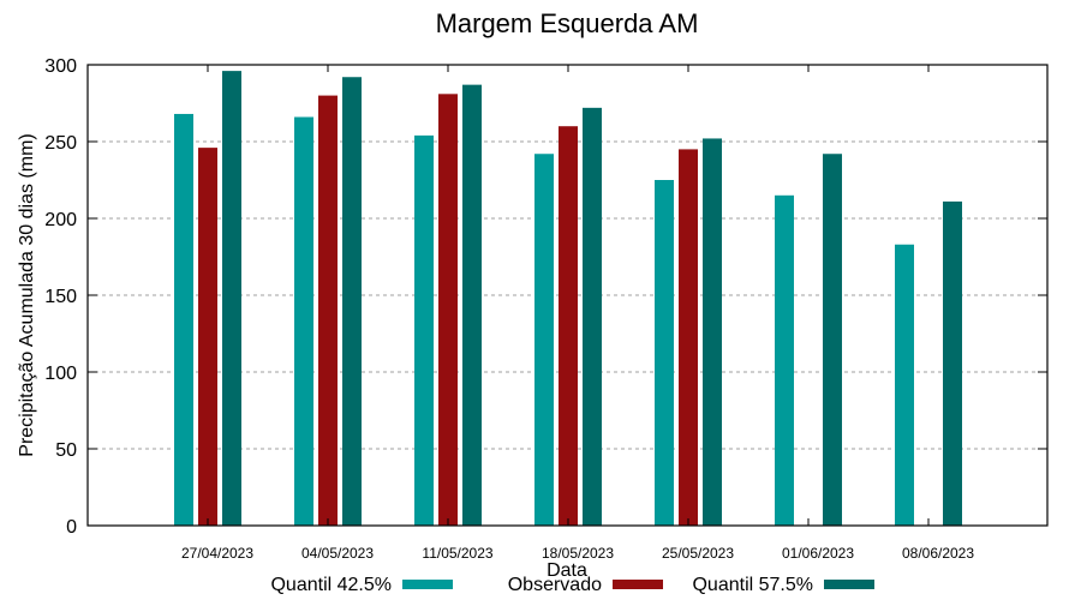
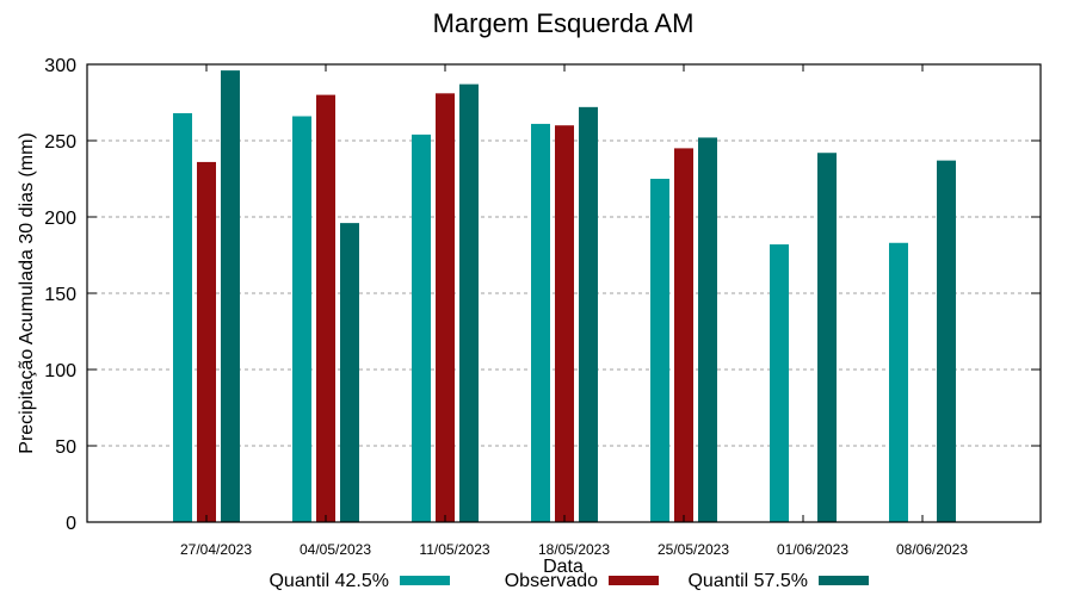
Observado/27/04/2023: 246 -> 236
Quantil 57.5%/04/05/2023: 292 -> 196
Quantil 42.5%/18/05/2023: 242 -> 261
Quantil 42.5%/01/06/2023: 215 -> 182
Quantil 57.5%/08/06/2023: 211 -> 237
